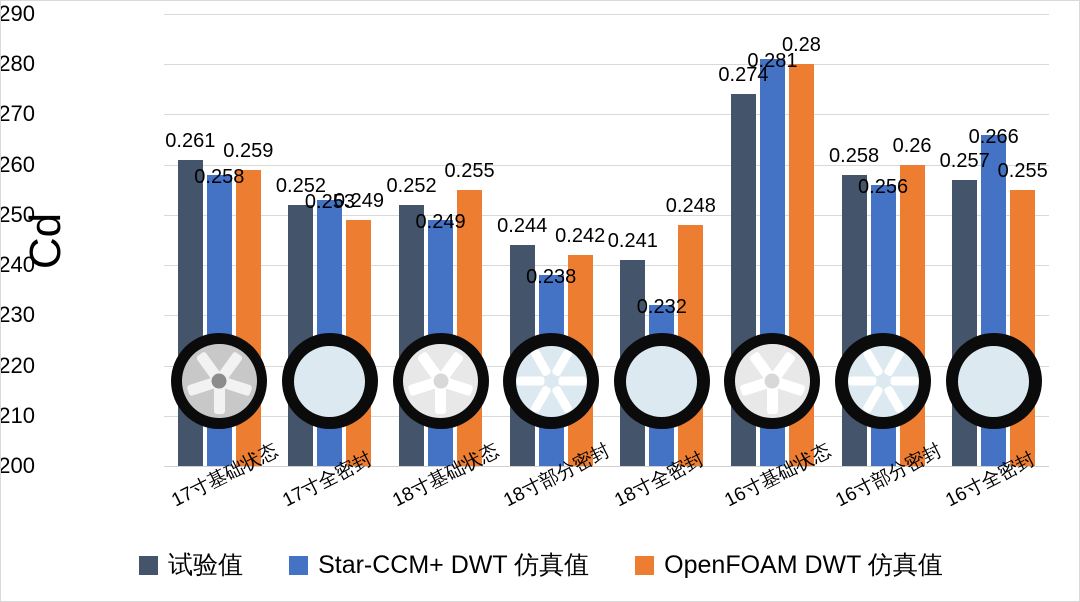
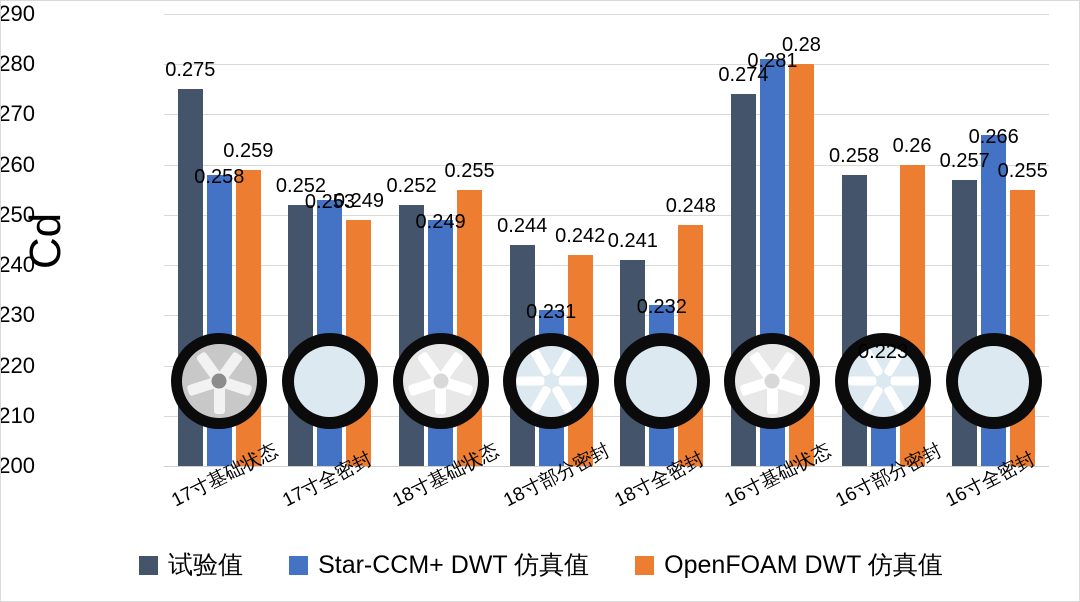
试验值/17寸基础状态: 0.261 -> 0.275
Star-CCM+ DWT 仿真值/18寸部分密封: 0.238 -> 0.231
Star-CCM+ DWT 仿真值/16寸部分密封: 0.256 -> 0.223
